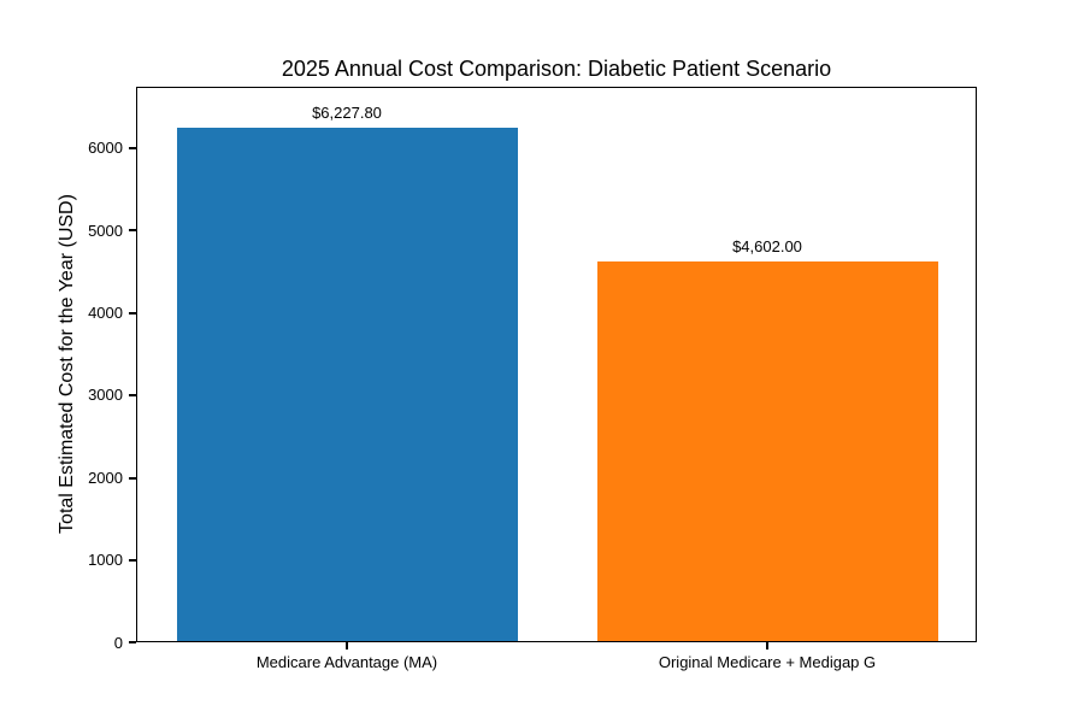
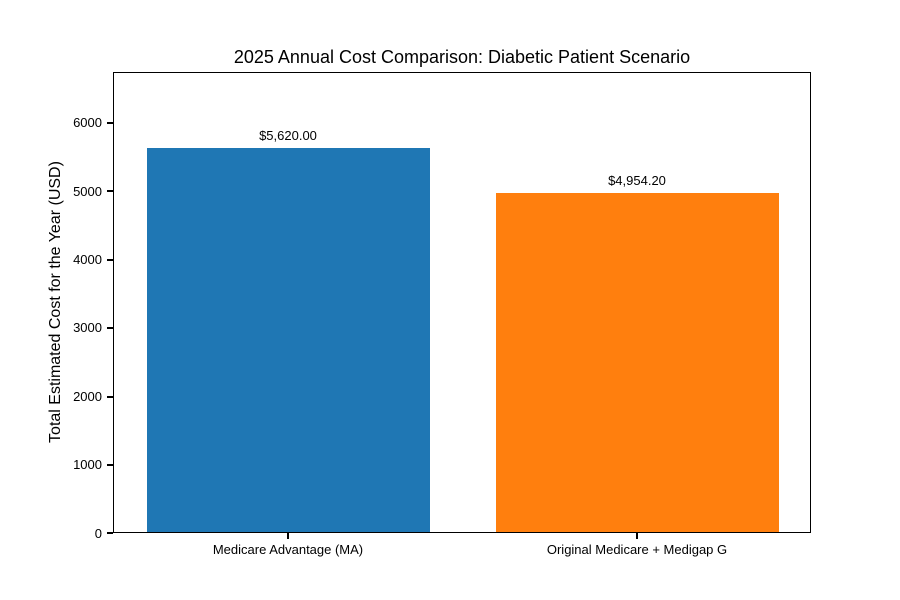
Medicare Advantage (MA): $6,227.80 -> $5,620.00
Original Medicare + Medigap G: $4,602.00 -> $4,954.20
